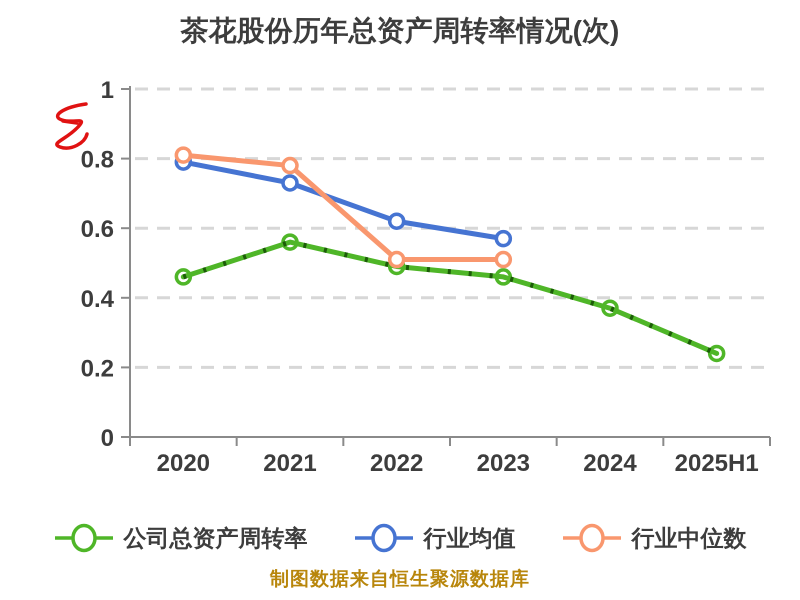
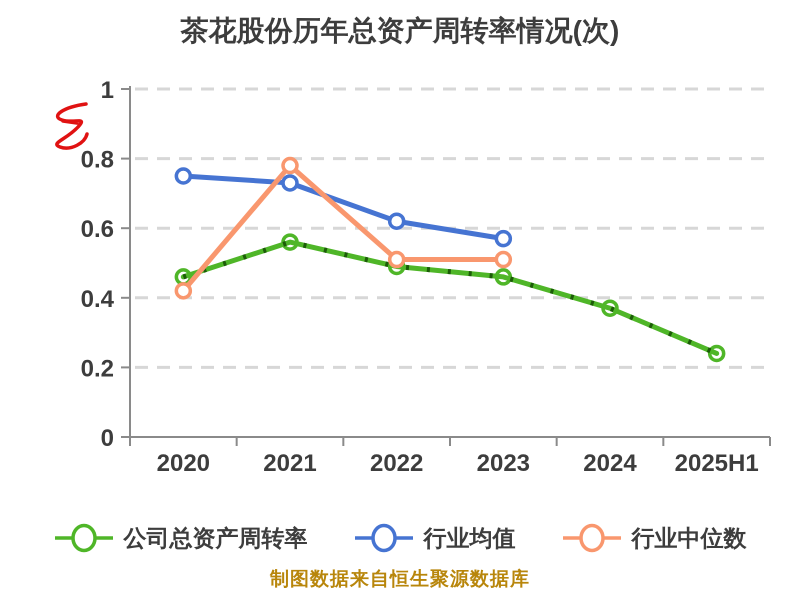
行业均值/2020: 0.79 -> 0.75
行业中位数/2020: 0.81 -> 0.42
